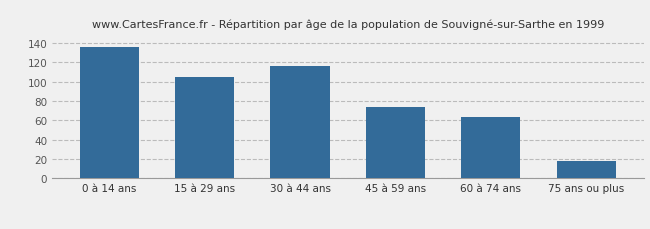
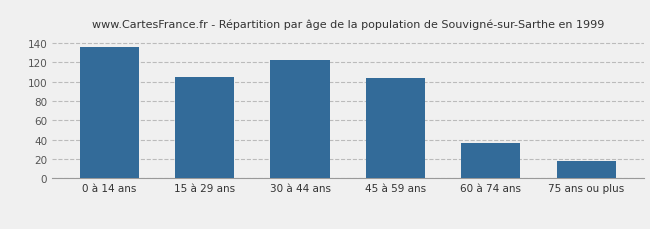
30 à 44 ans: 116 -> 123
45 à 59 ans: 74 -> 104
60 à 74 ans: 64 -> 37
